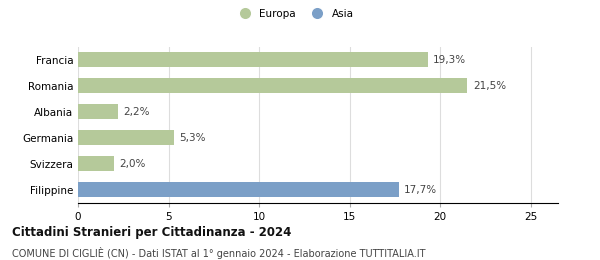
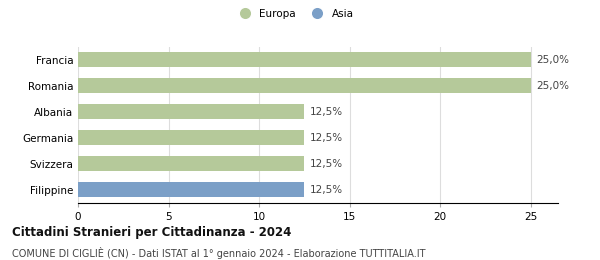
Francia: 19,3% -> 25,0%
Romania: 21,5% -> 25,0%
Albania: 2,2% -> 12,5%
Germania: 5,3% -> 12,5%
Svizzera: 2,0% -> 12,5%
Filippine: 17,7% -> 12,5%
